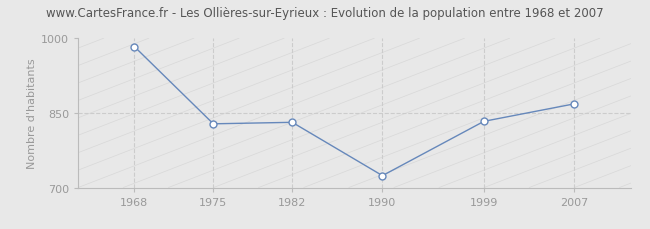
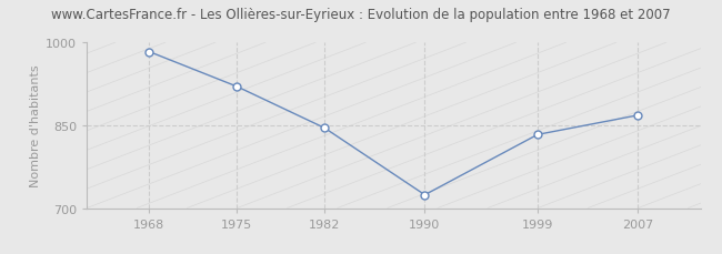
1975: 828 -> 920
1982: 831 -> 845
